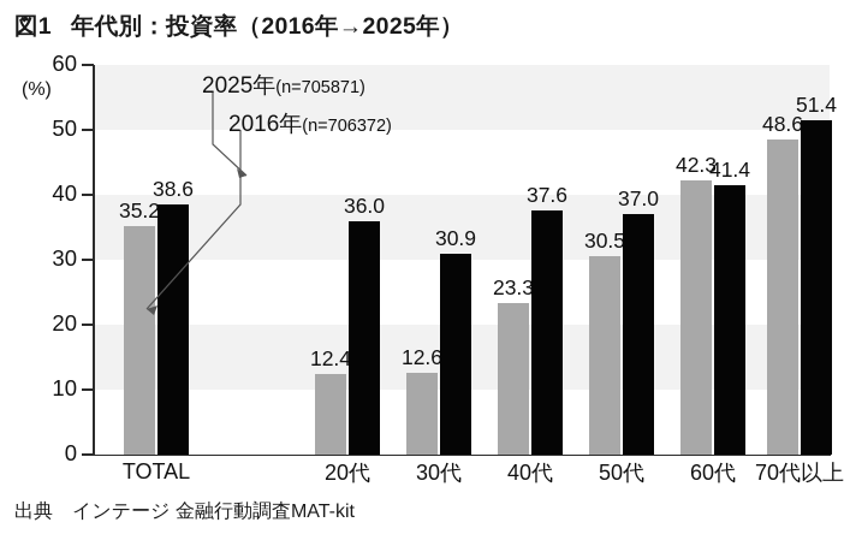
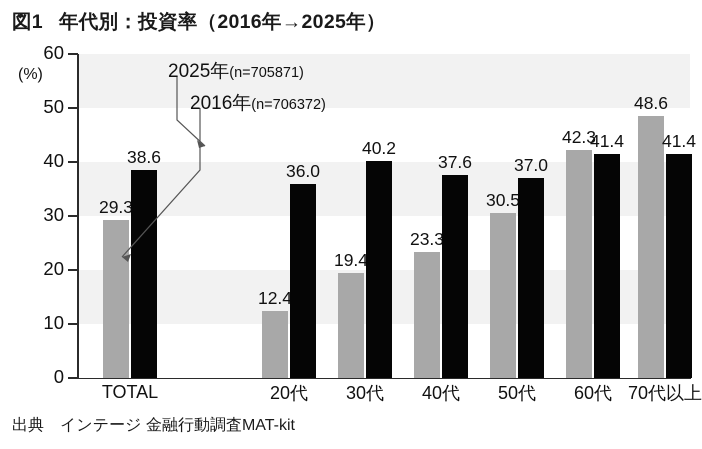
2016年/TOTAL: 35.2 -> 29.3
2016年/30代: 12.6 -> 19.4
2025年/30代: 30.9 -> 40.2
2025年/70代以上: 51.4 -> 41.4
